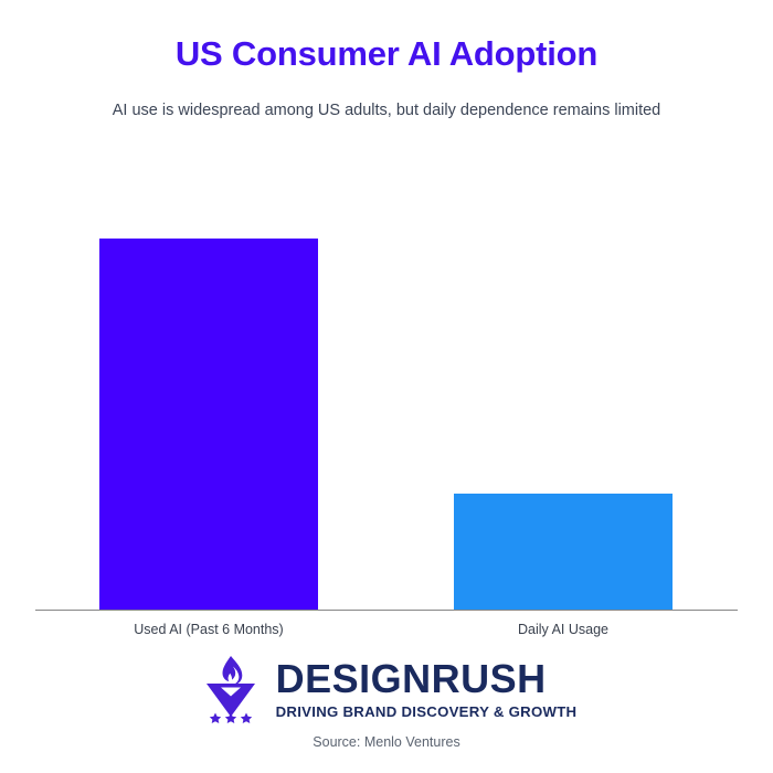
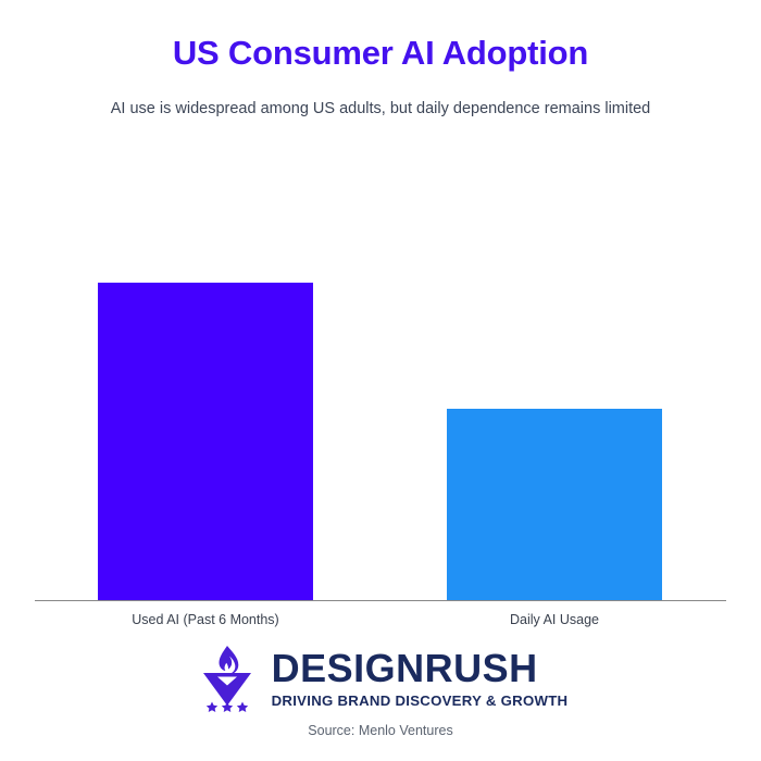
Used AI (Past 6 Months): 61% -> 53%
Daily AI Usage: 19% -> 32%
